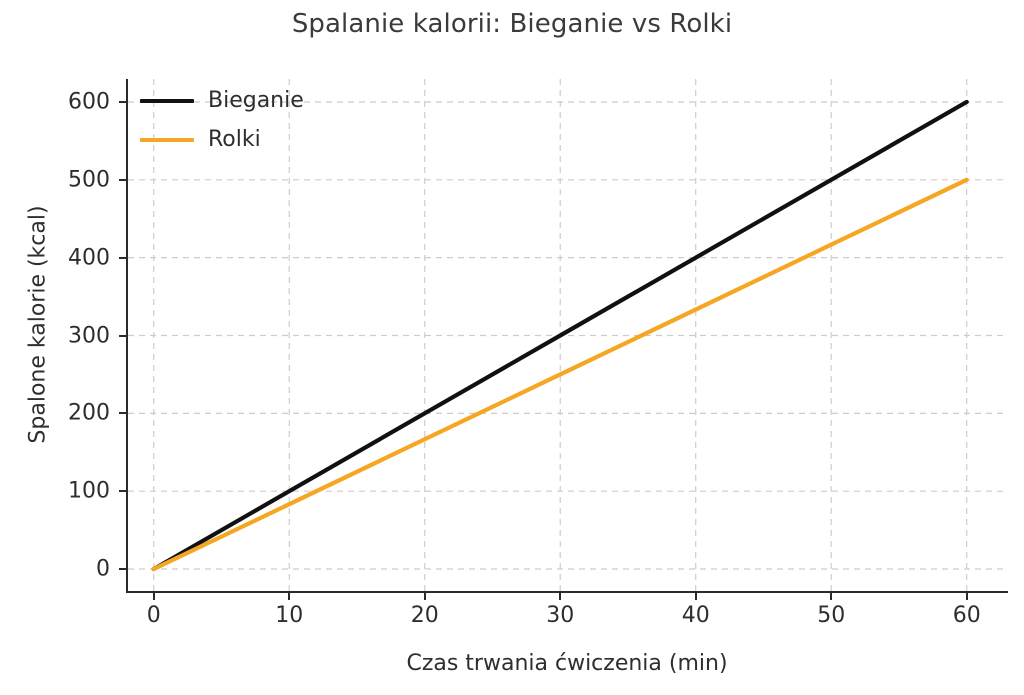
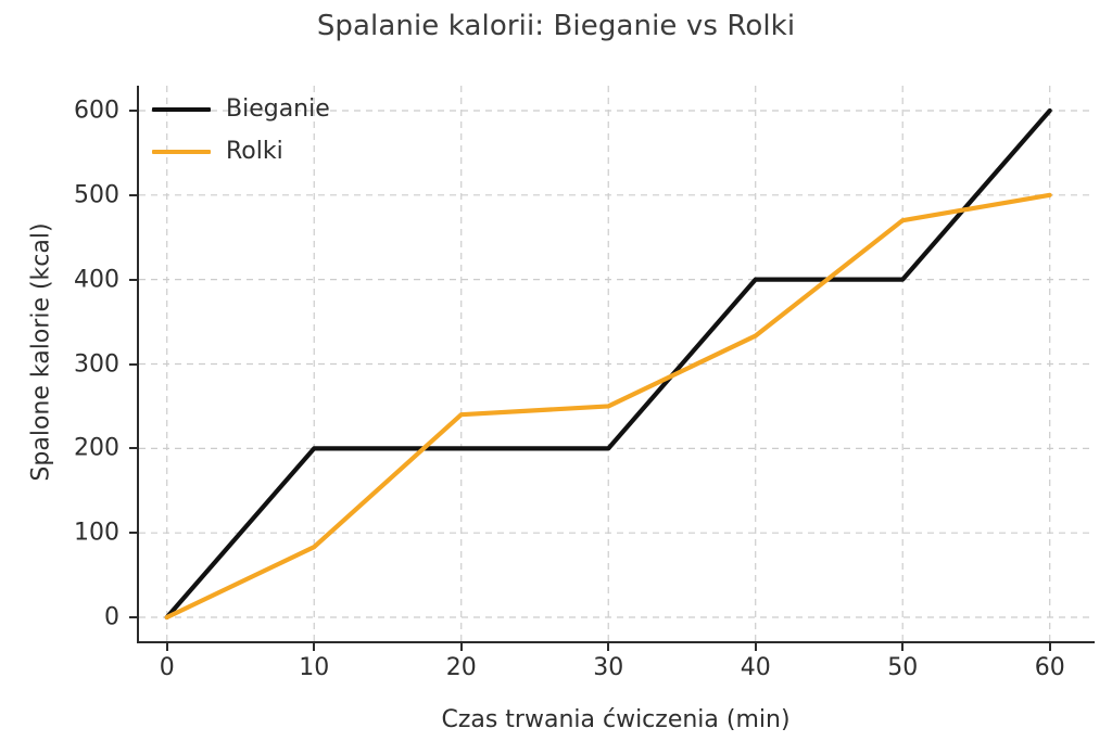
Bieganie/10: 100 -> 200
Rolki/20: 170 -> 240
Bieganie/30: 300 -> 200
Bieganie/50: 500 -> 400
Rolki/50: 420 -> 470
